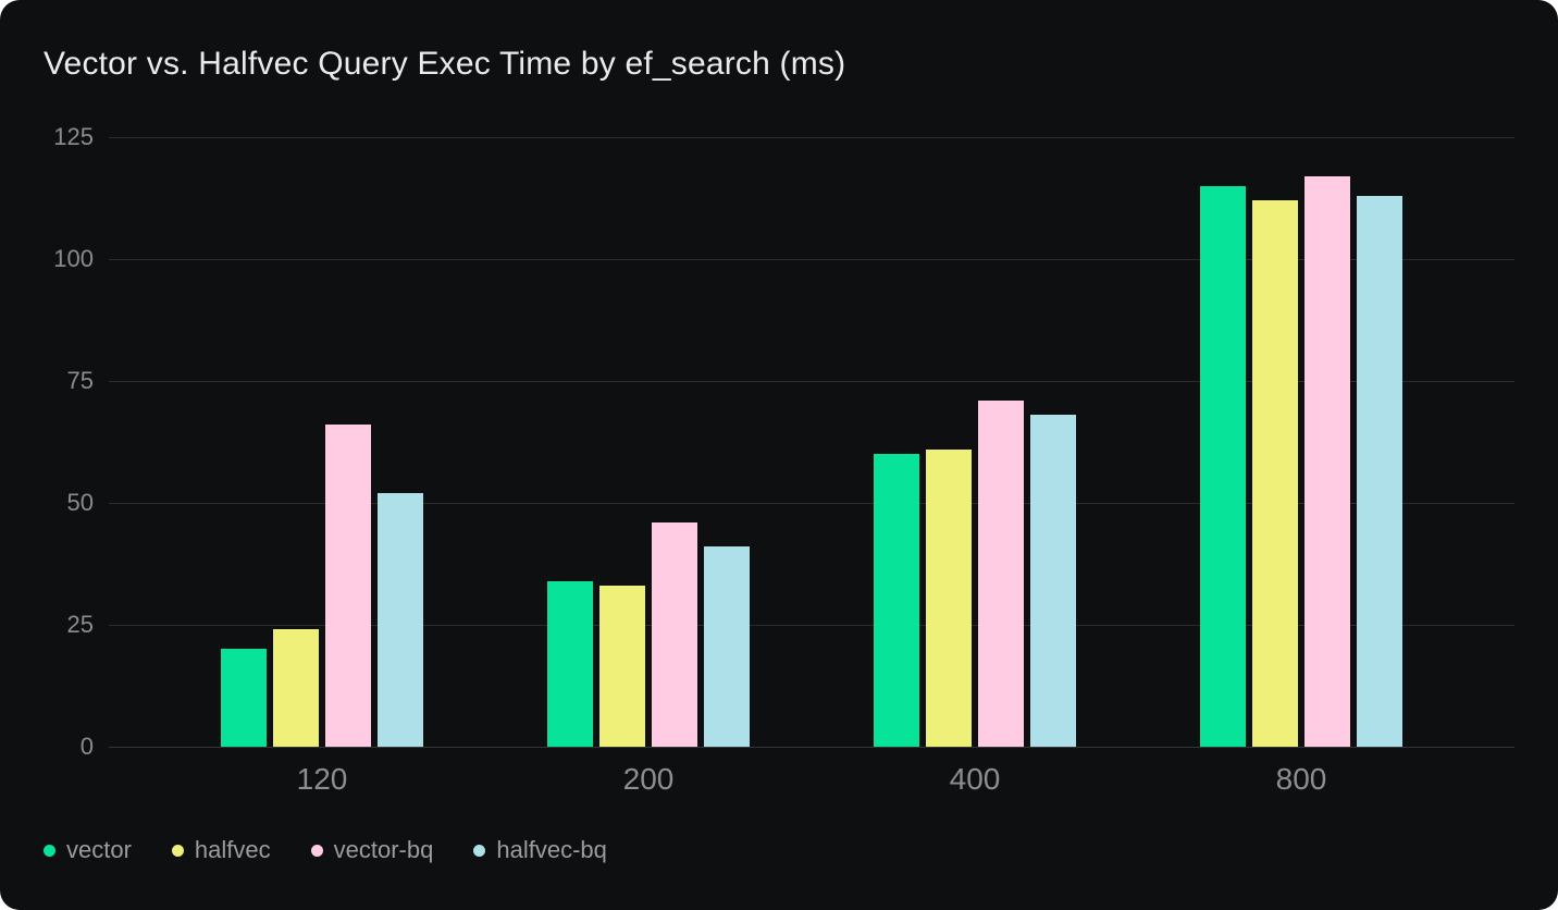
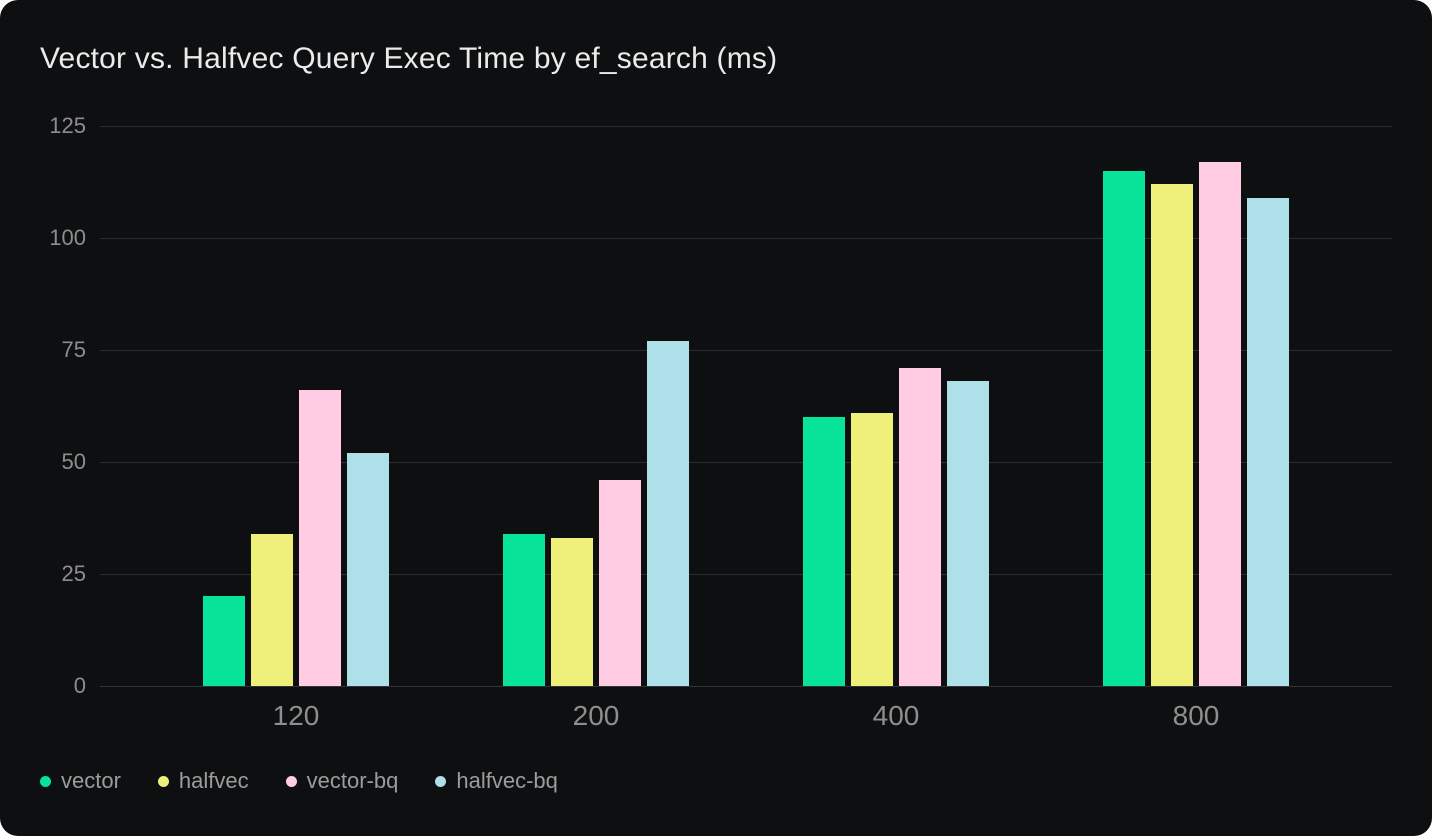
halfvec/120: 24 -> 34
halfvec-bq/200: 41 -> 77
halfvec-bq/800: 113 -> 109
